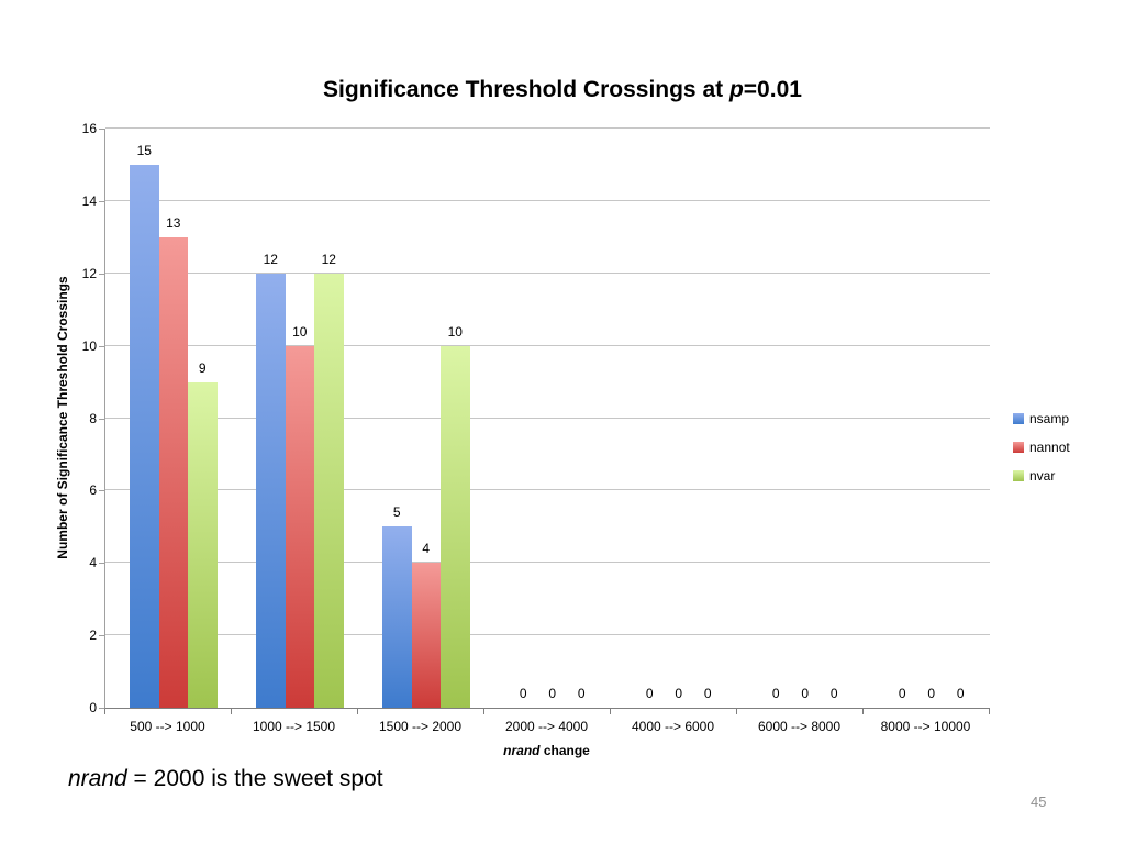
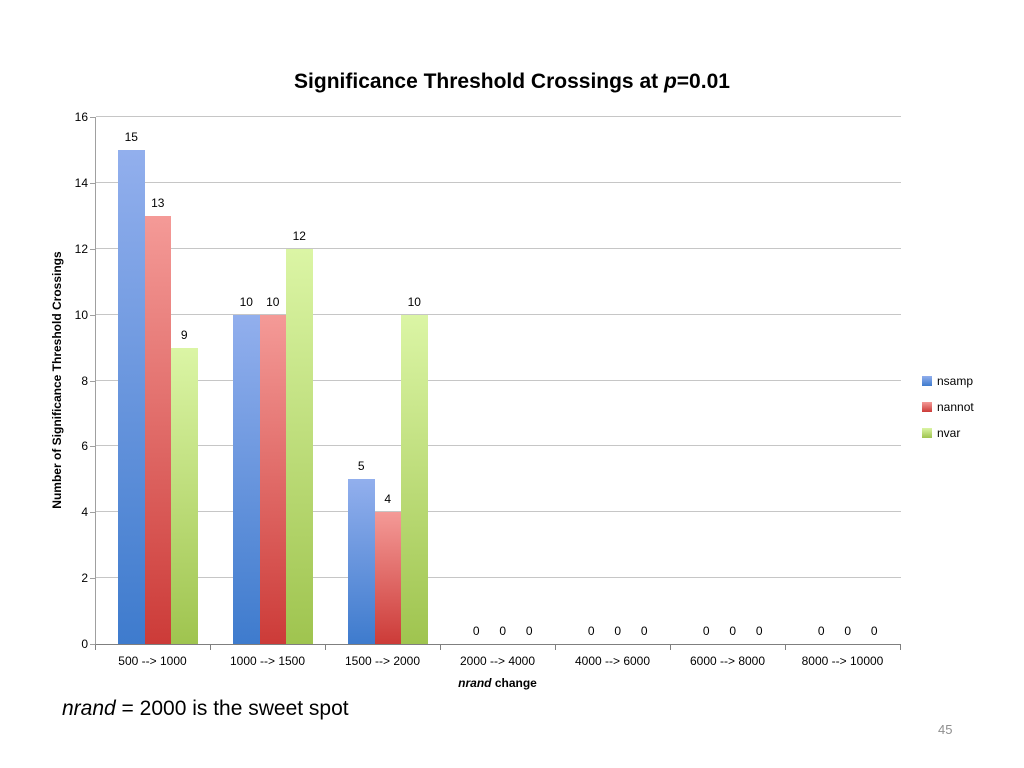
nsamp/1000 --> 1500: 12 -> 10
